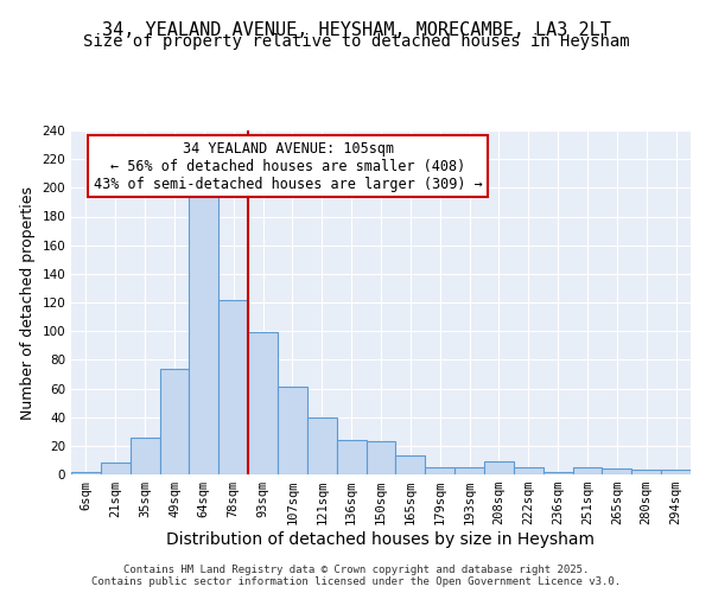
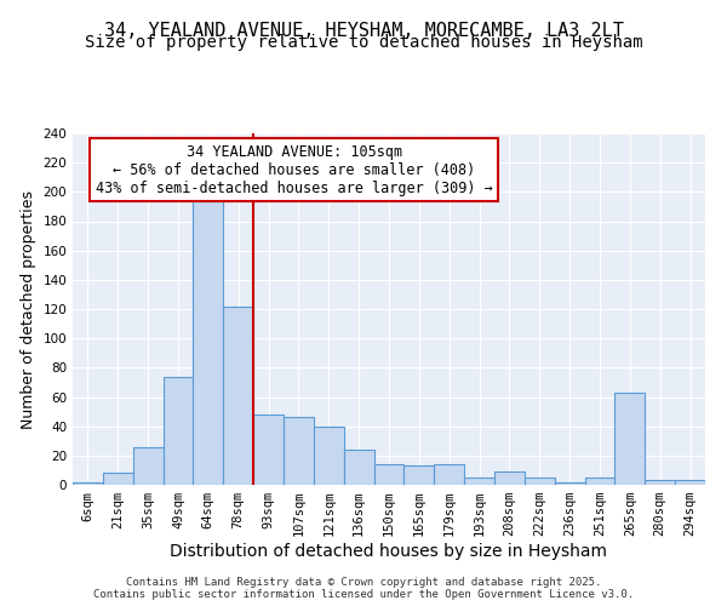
93sqm: 99 -> 48
107sqm: 61 -> 46
150sqm: 23 -> 14
179sqm: 5 -> 14
265sqm: 4 -> 63
